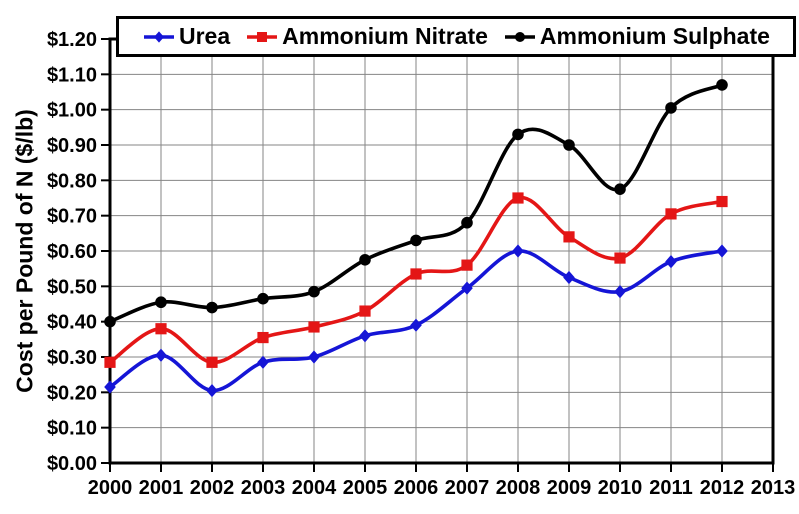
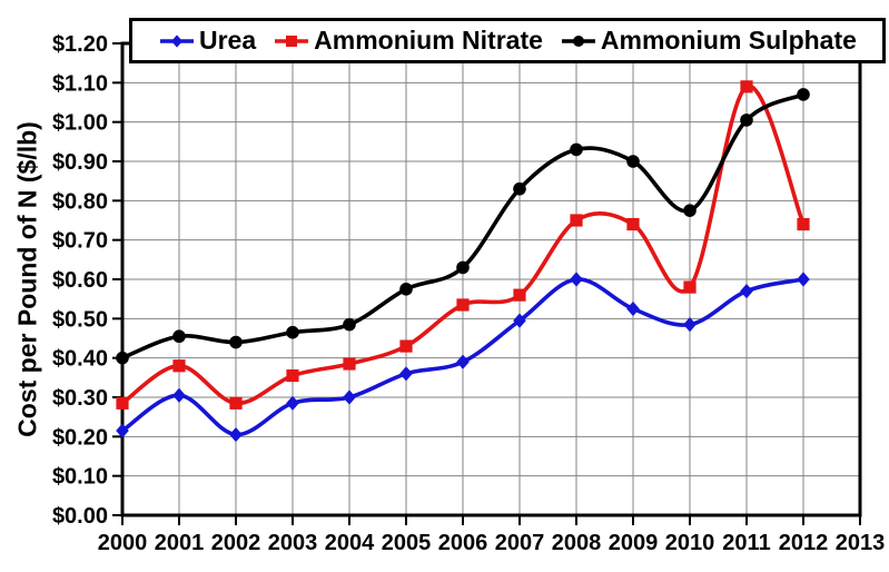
Ammonium Sulphate/2007: $0.68 -> $0.83
Ammonium Nitrate/2009: $0.64 -> $0.74
Ammonium Nitrate/2011: $0.70 -> $1.09
